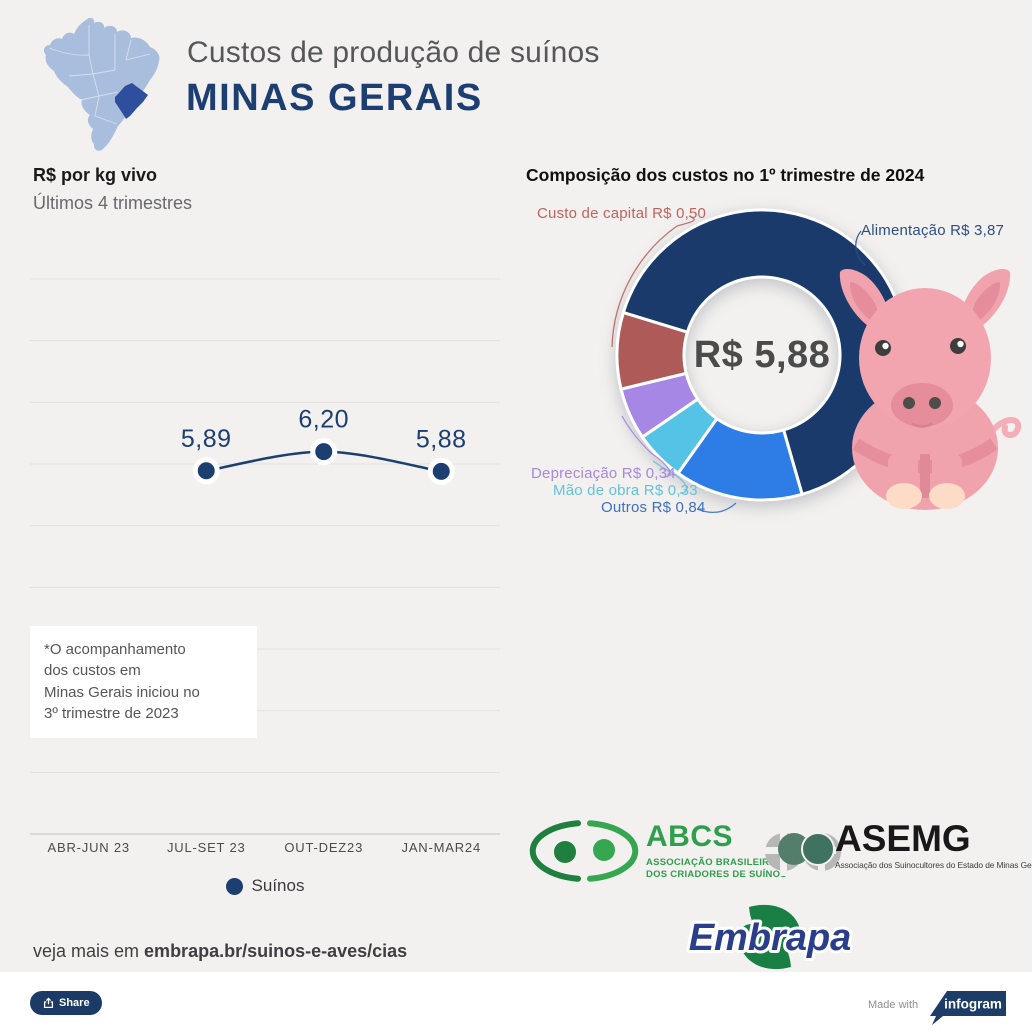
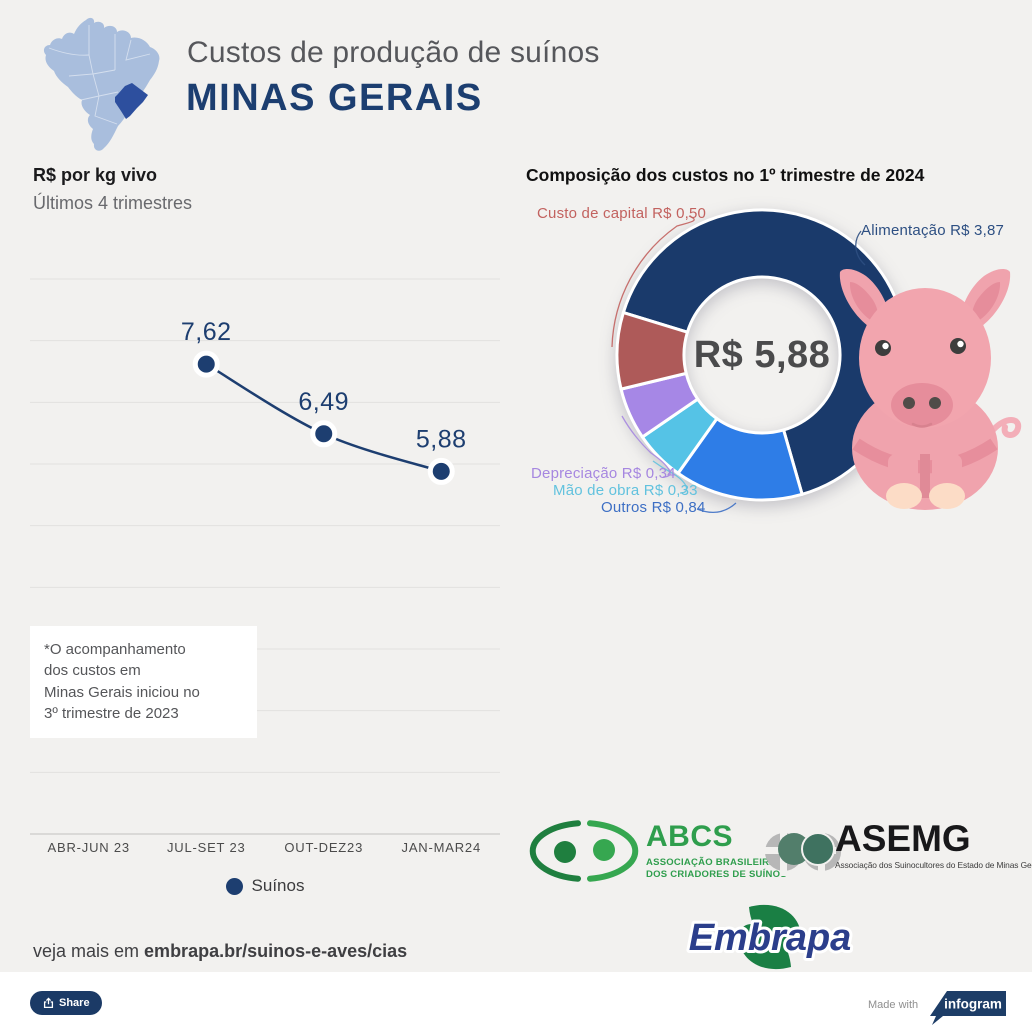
R$ por kg vivo/JUL-SET 23: 5,89 -> 7,62
R$ por kg vivo/OUT-DEZ23: 6,20 -> 6,49
